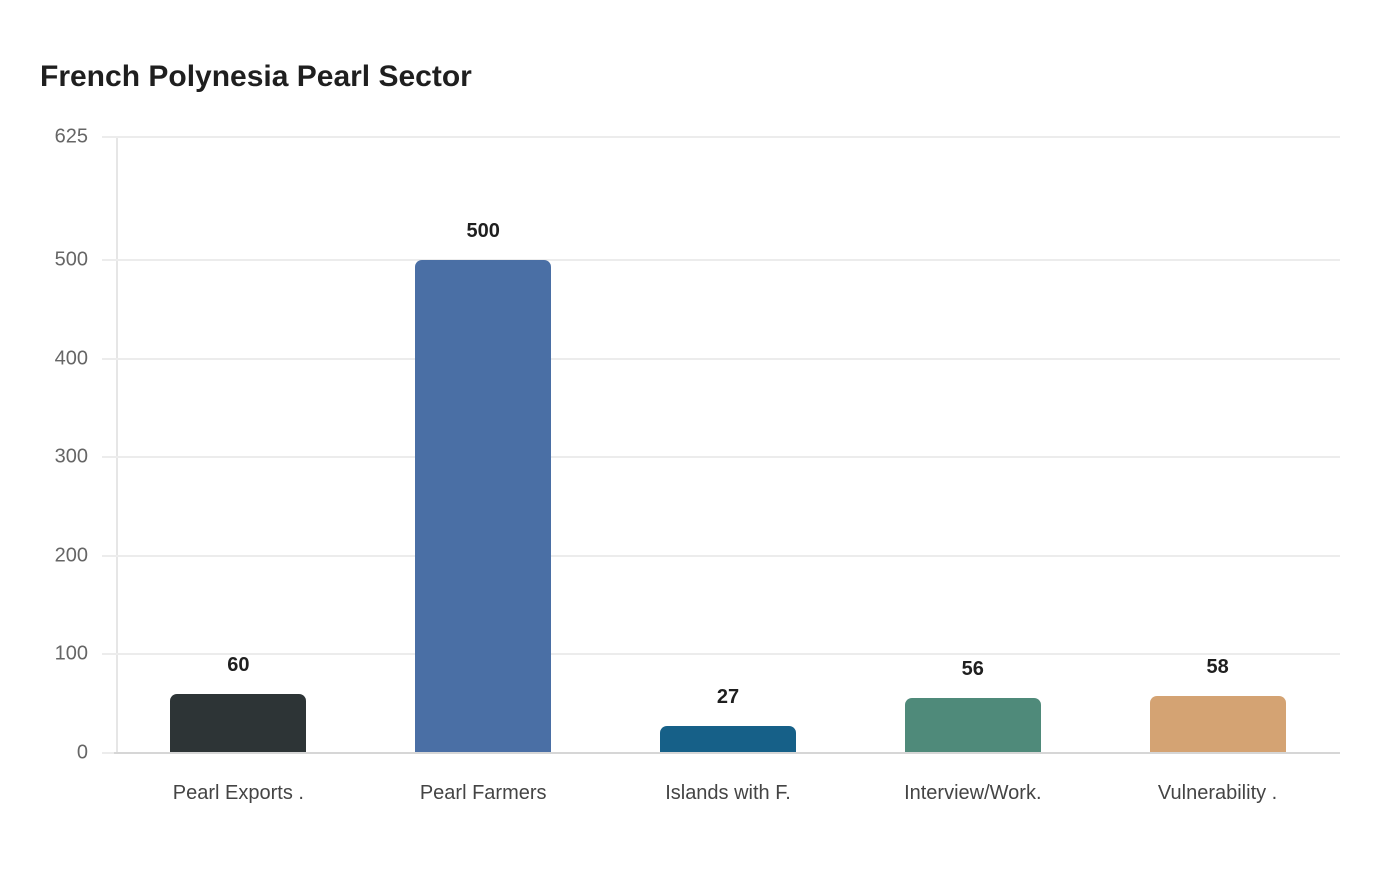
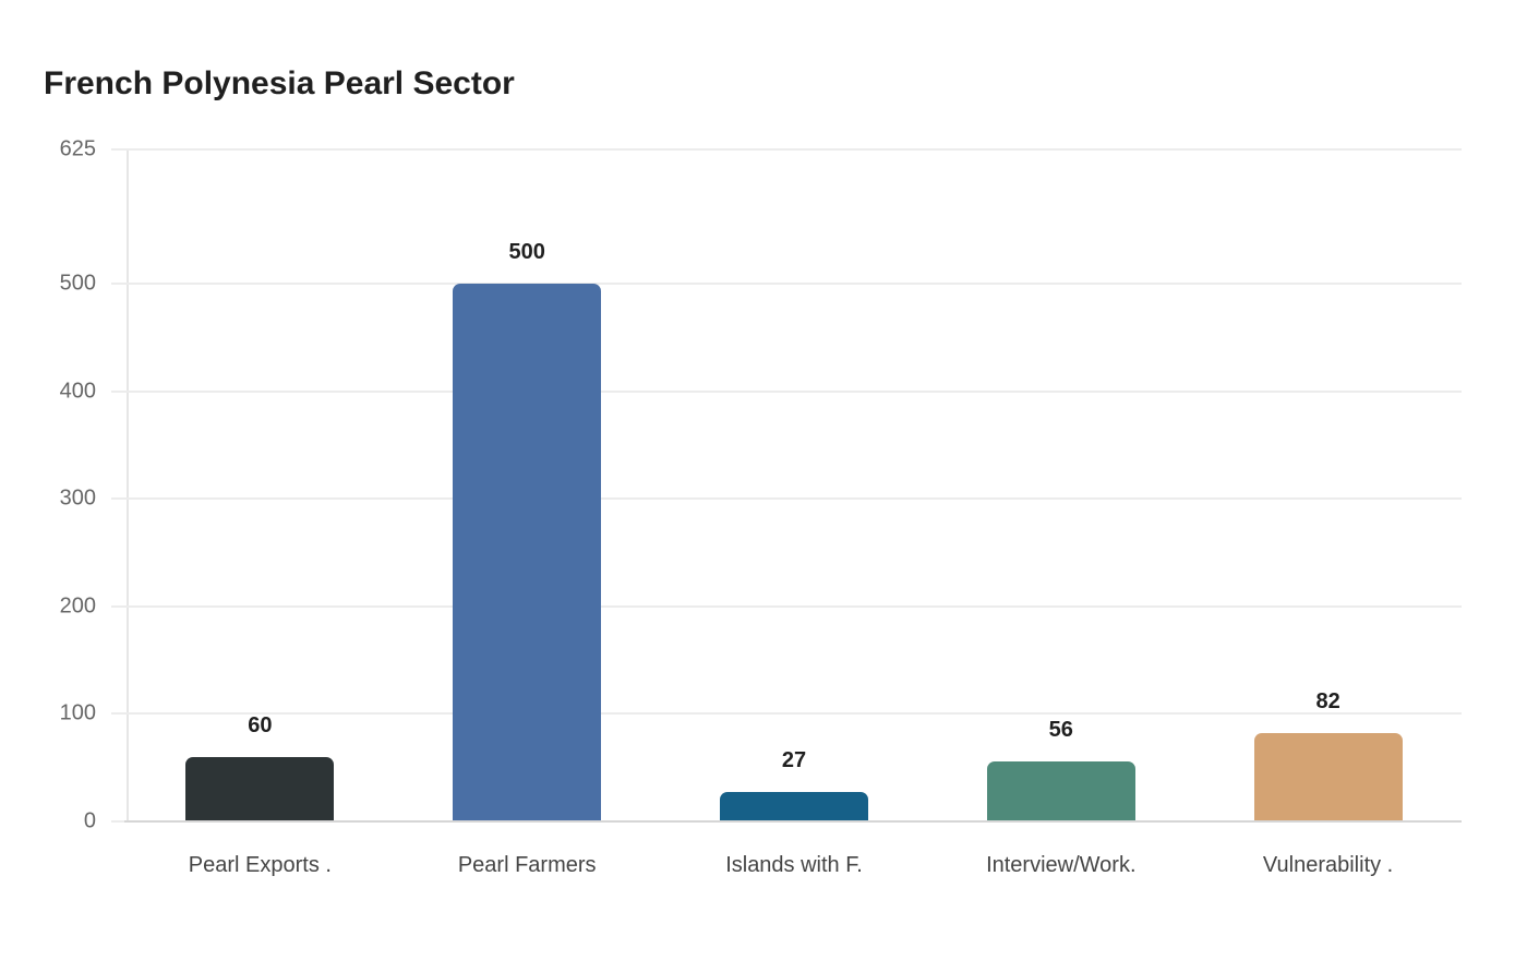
Vulnerability .: 58 -> 82
